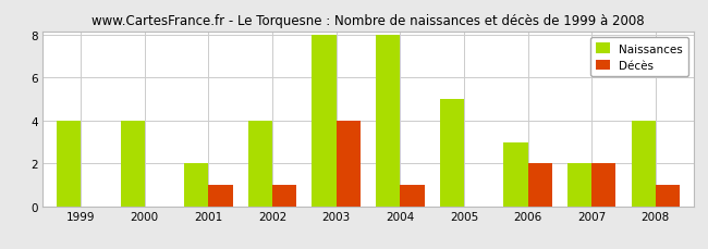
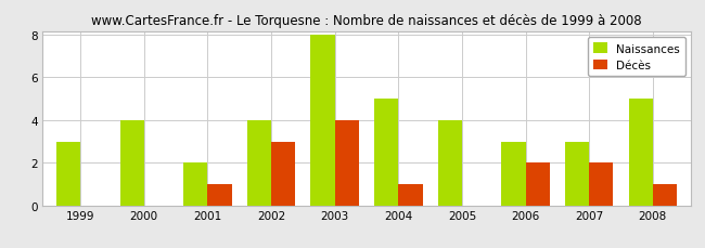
Naissances/1999: 4 -> 3
Décès/2002: 1 -> 3
Naissances/2004: 8 -> 5
Naissances/2005: 5 -> 4
Naissances/2007: 2 -> 3
Naissances/2008: 4 -> 5
